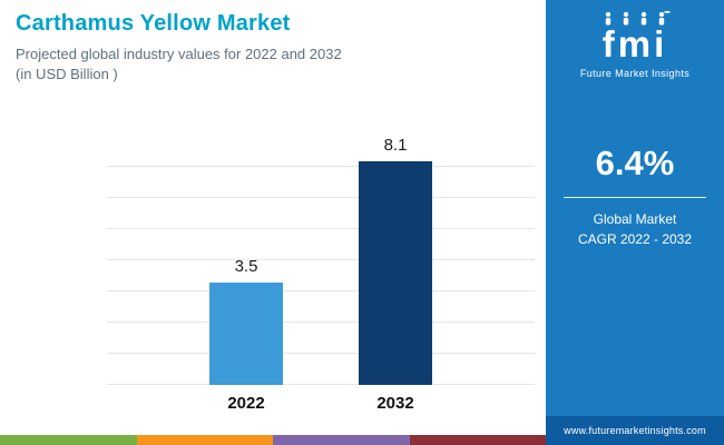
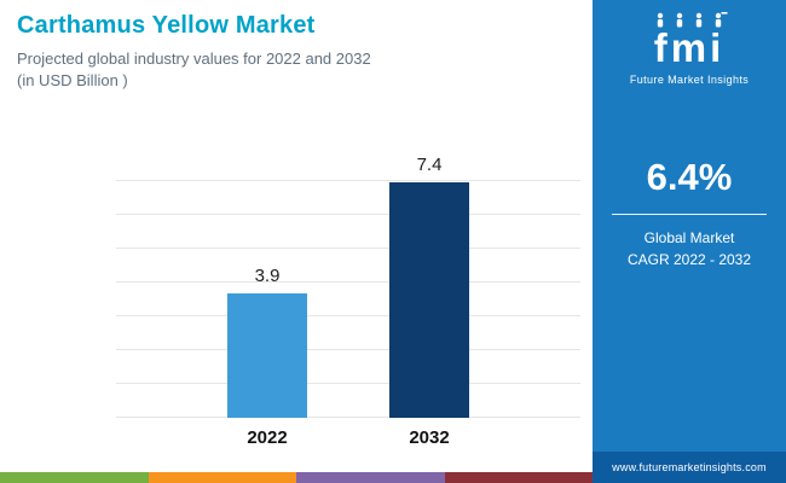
2022: 3.5 -> 3.9
2032: 8.1 -> 7.4
